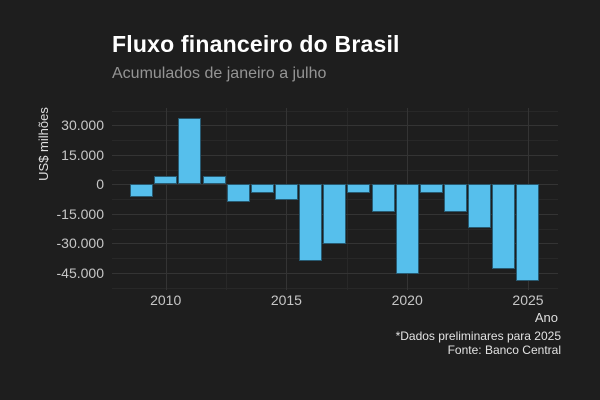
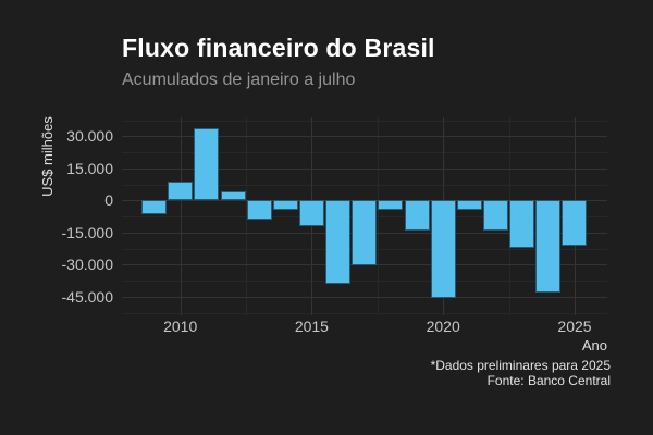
2010: 4000 -> 9000
2015: -8000 -> -12000
2025: -49000 -> -21000
